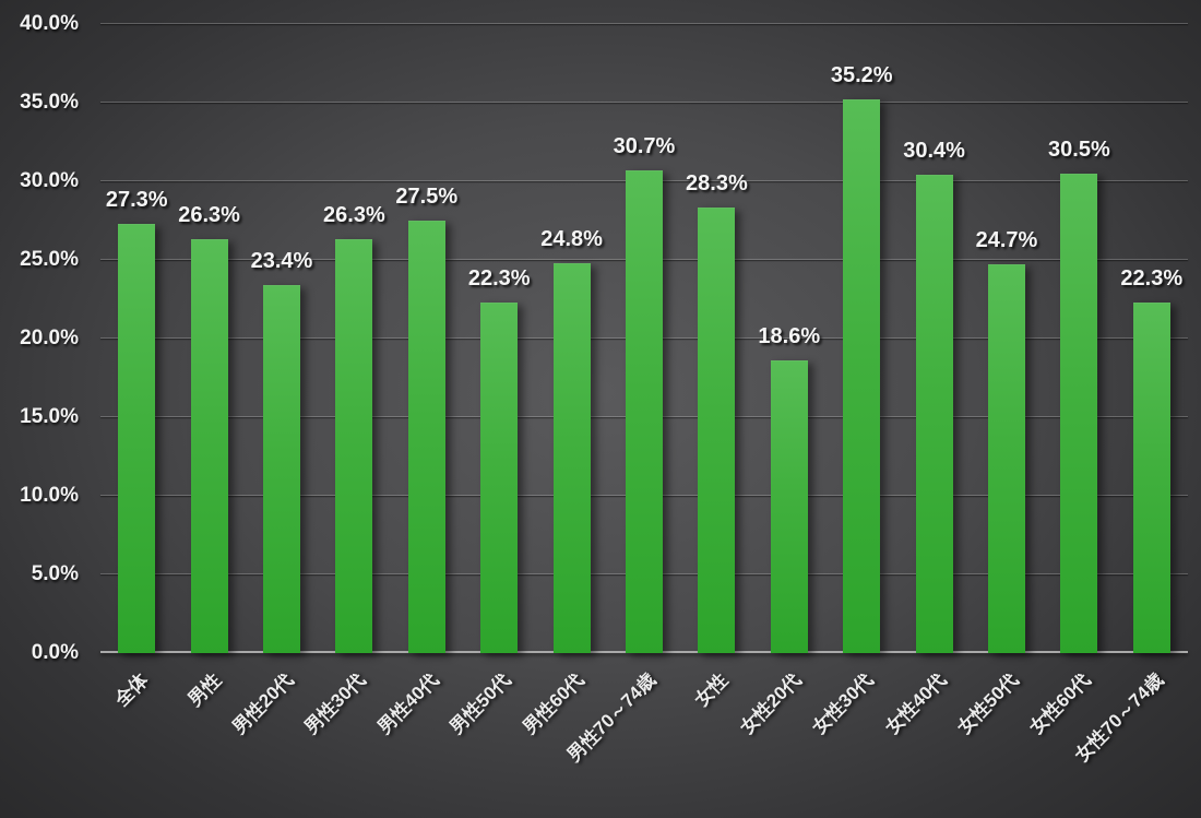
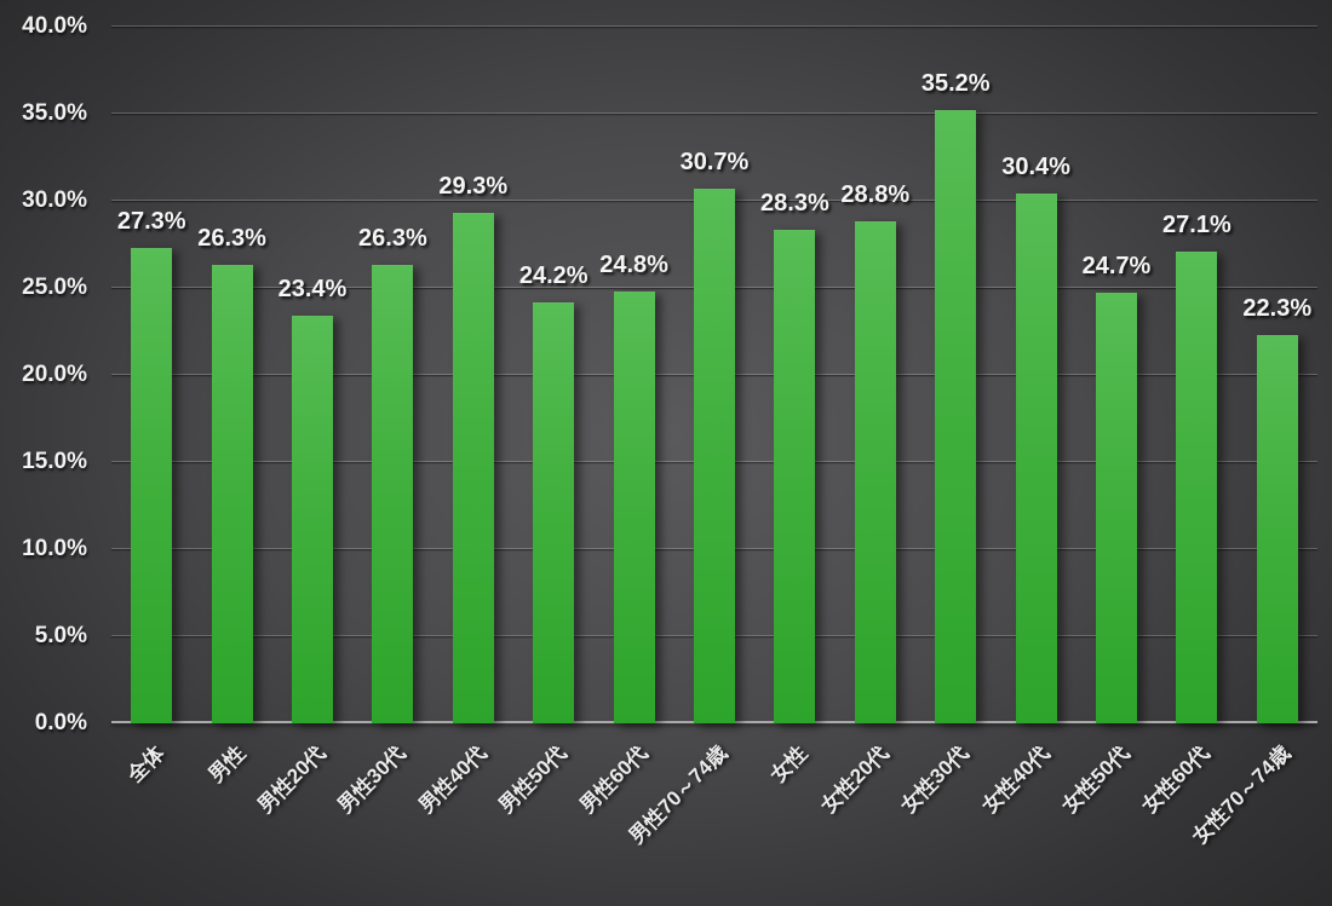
男性40代: 27.5% -> 29.3%
男性50代: 22.3% -> 24.2%
女性20代: 18.6% -> 28.8%
女性60代: 30.5% -> 27.1%
